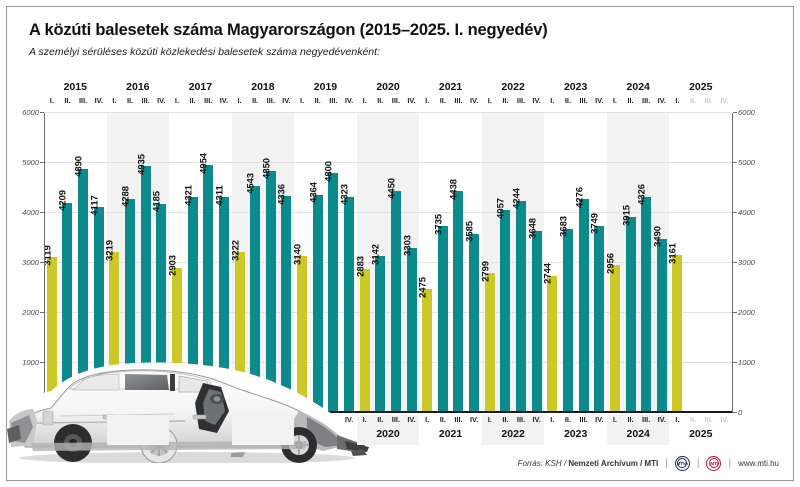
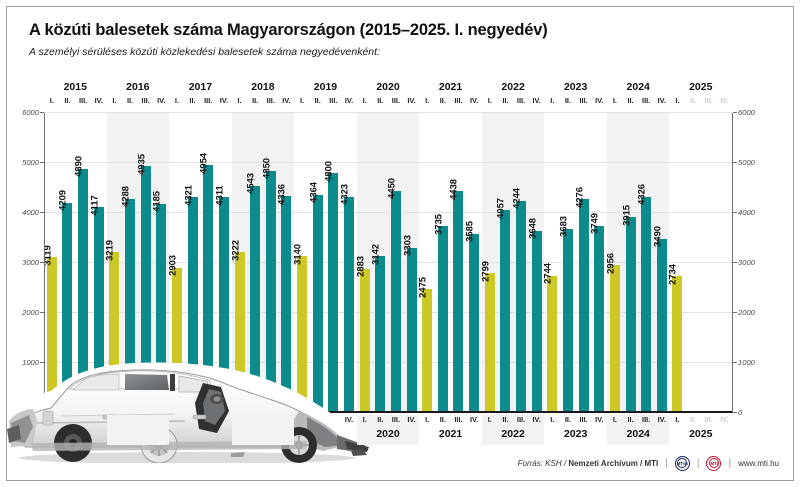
2025 I.: 3161 -> 2734
